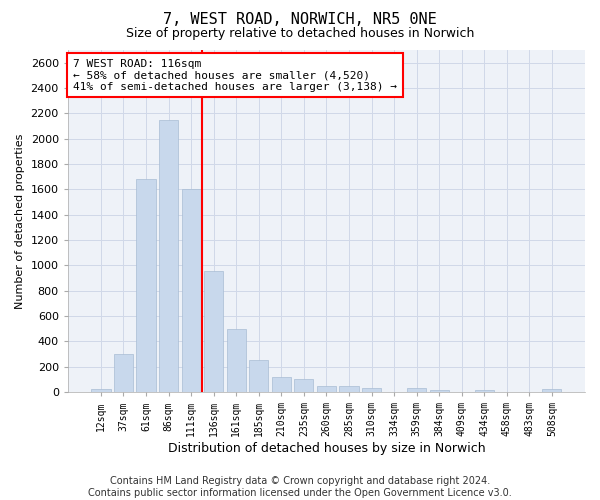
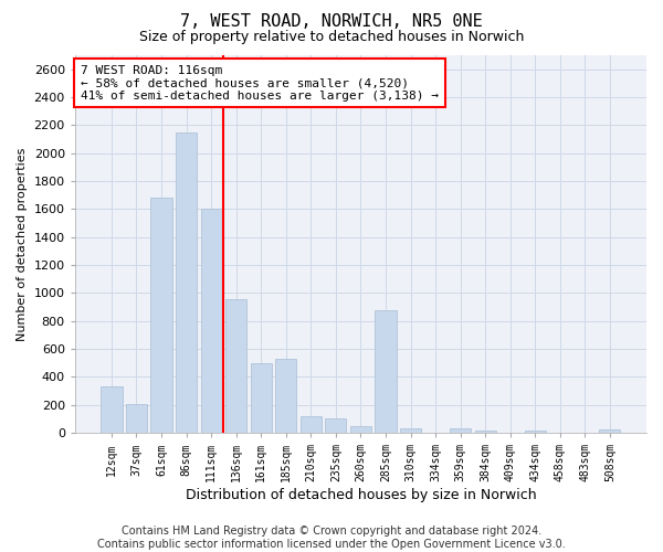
12sqm: 20 -> 330
37sqm: 300 -> 210
185sqm: 250 -> 530
285sqm: 50 -> 880
